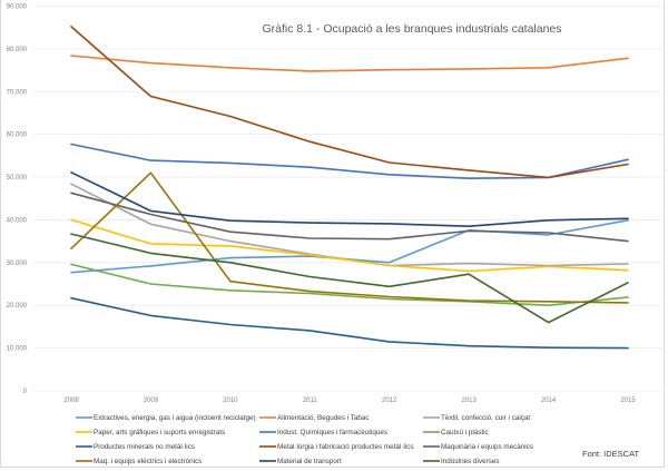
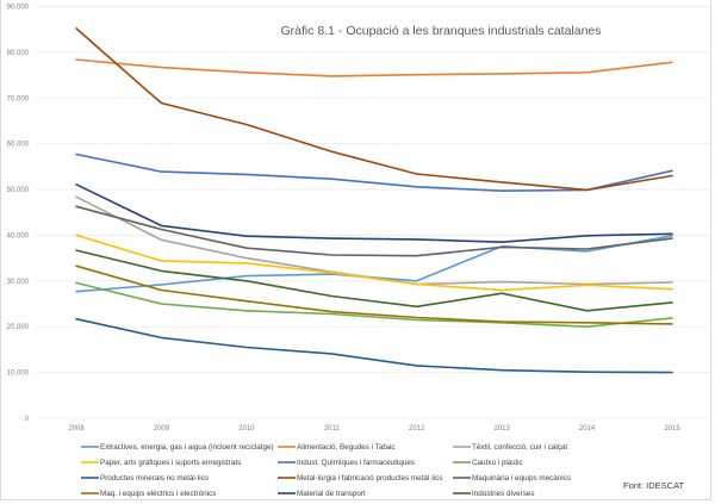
Maq. i equips elèctrics i electrònics/2009: 51000 -> 28000
Indústries diverses/2014: 16000 -> 24000
Maquinària i equips mecànics/2015: 35000 -> 39000
